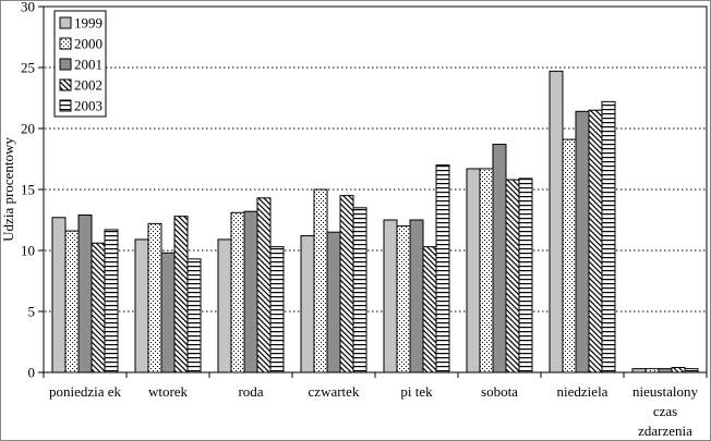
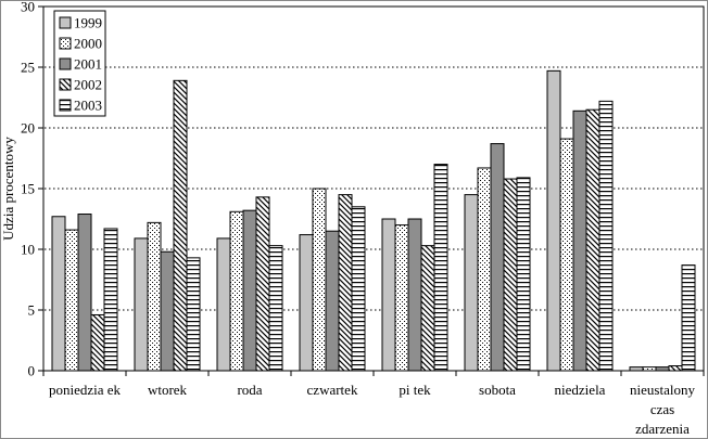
2002/poniedzia ek: 10.6 -> 4.6
2002/wtorek: 12.8 -> 23.9
1999/sobota: 16.7 -> 14.5
2003/nieustalony czas zdarzenia: 0.3 -> 8.7
